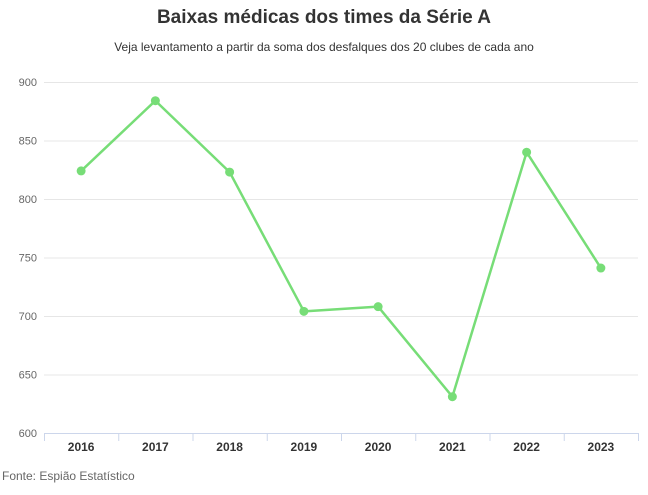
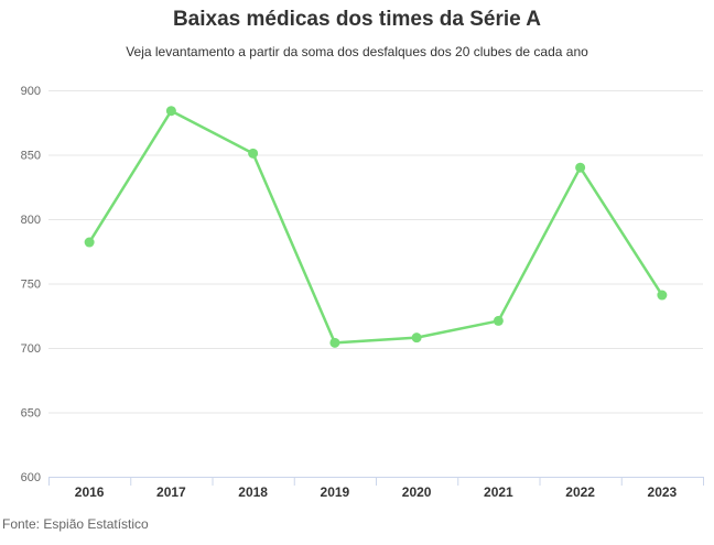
2016: 824 -> 782
2018: 823 -> 851
2021: 631 -> 721
